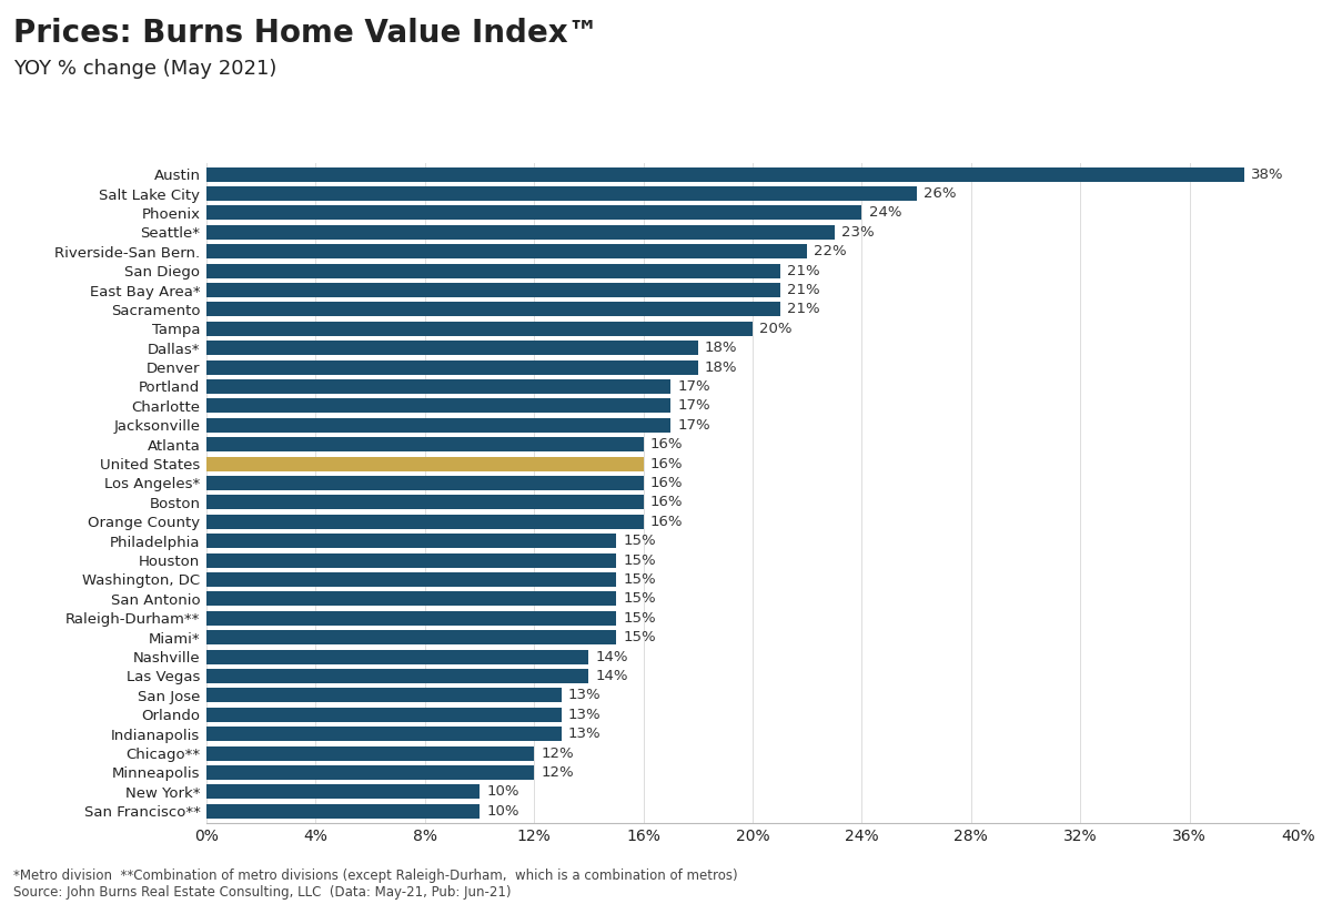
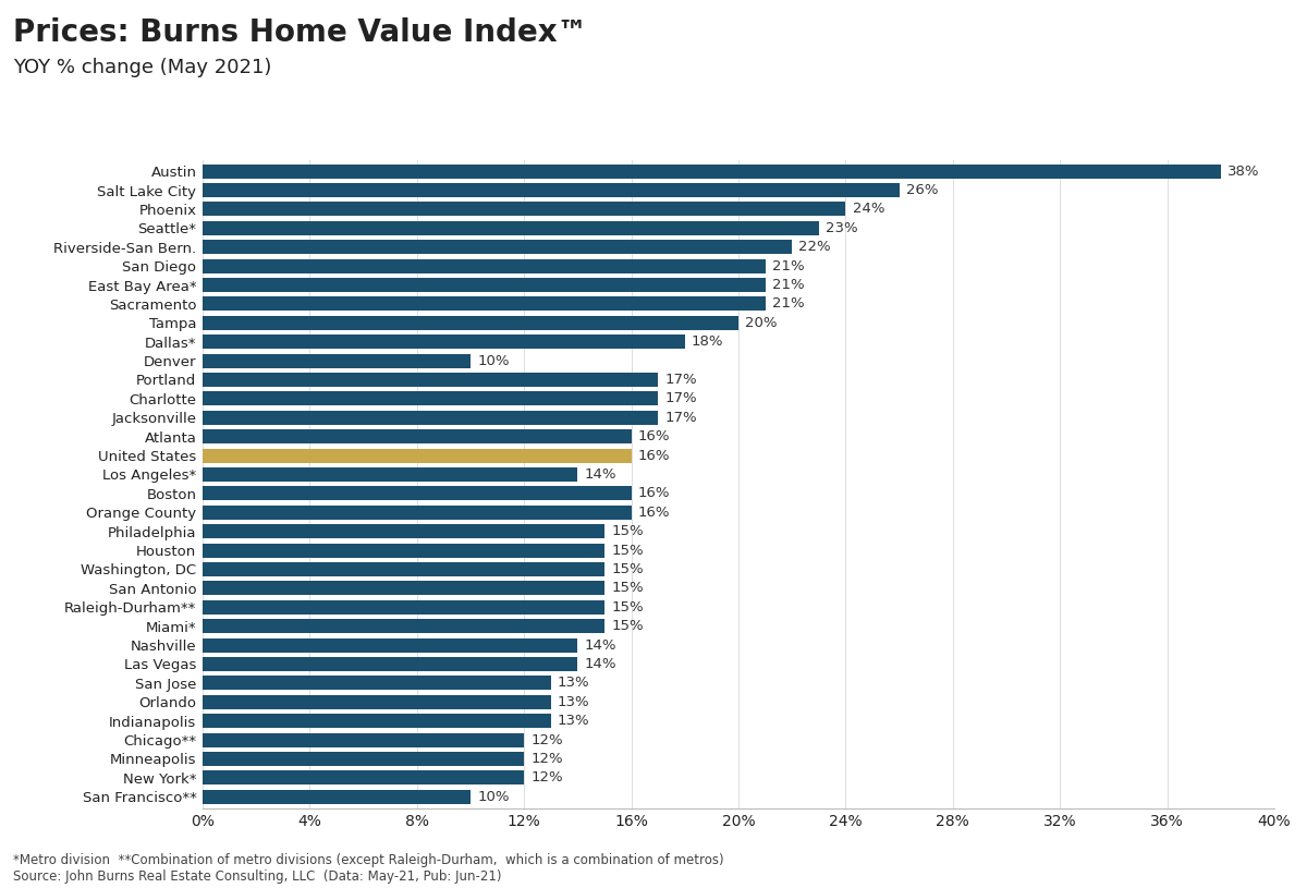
Denver: 18% -> 10%
Los Angeles*: 16% -> 14%
New York*: 10% -> 12%
